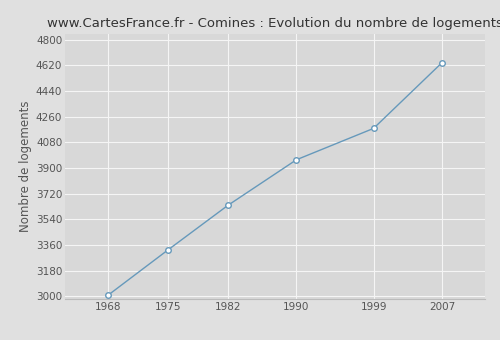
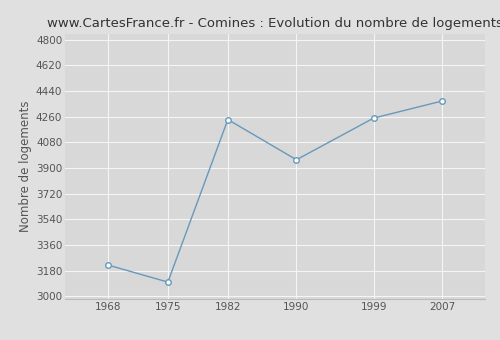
1968: 3010 -> 3220
1975: 3320 -> 3100
1982: 3640 -> 4240
1999: 4180 -> 4250
2007: 4640 -> 4370
